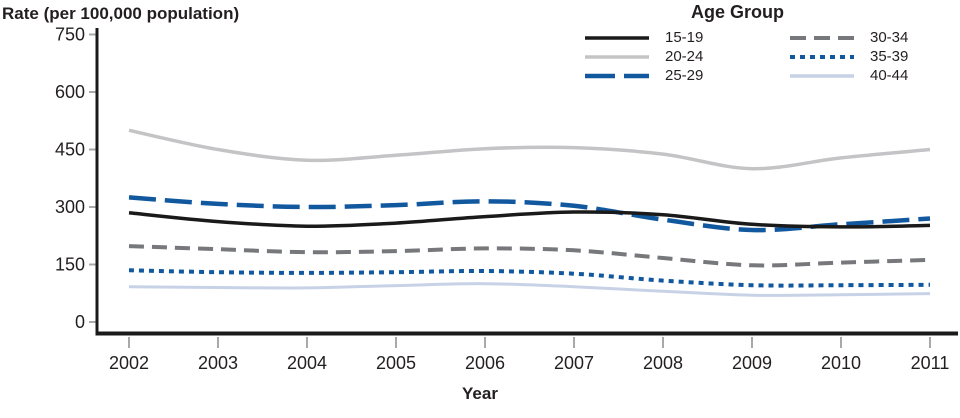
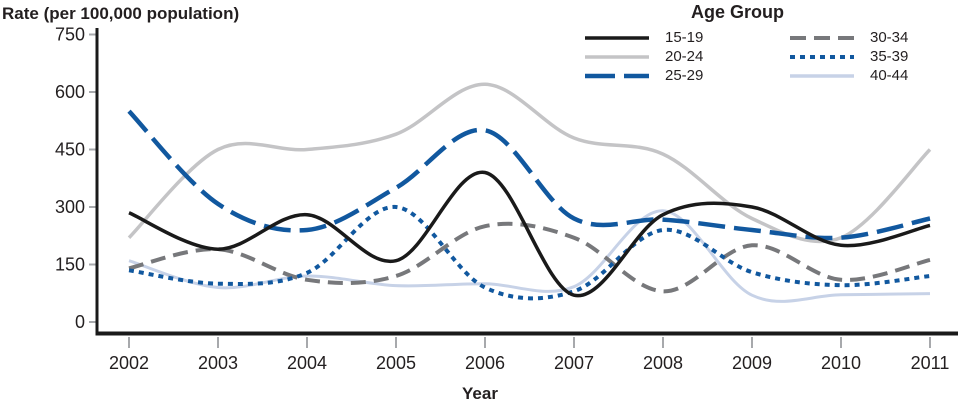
20-24/2002: 500 -> 220
25-29/2002: 320 -> 550
30-34/2002: 200 -> 140
40-44/2002: 90 -> 160
15-19/2003: 260 -> 190
35-39/2003: 130 -> 100
15-19/2004: 250 -> 280
20-24/2004: 420 -> 450
25-29/2004: 300 -> 240
30-34/2004: 180 -> 110
40-44/2004: 90 -> 120
15-19/2005: 260 -> 160
20-24/2005: 440 -> 490
25-29/2005: 300 -> 350
30-34/2005: 180 -> 120
35-39/2005: 130 -> 300
15-19/2006: 280 -> 390
20-24/2006: 450 -> 620
25-29/2006: 320 -> 500
30-34/2006: 190 -> 250
35-39/2006: 130 -> 90
15-19/2007: 290 -> 70
20-24/2007: 460 -> 480
25-29/2007: 300 -> 270
30-34/2007: 190 -> 220
35-39/2007: 130 -> 80
30-34/2008: 170 -> 80
35-39/2008: 110 -> 240
40-44/2008: 80 -> 290
15-19/2009: 260 -> 300
20-24/2009: 400 -> 270
30-34/2009: 150 -> 200
35-39/2009: 100 -> 130
15-19/2010: 250 -> 200
20-24/2010: 430 -> 220
25-29/2010: 260 -> 220
30-34/2010: 160 -> 110
35-39/2011: 100 -> 120
